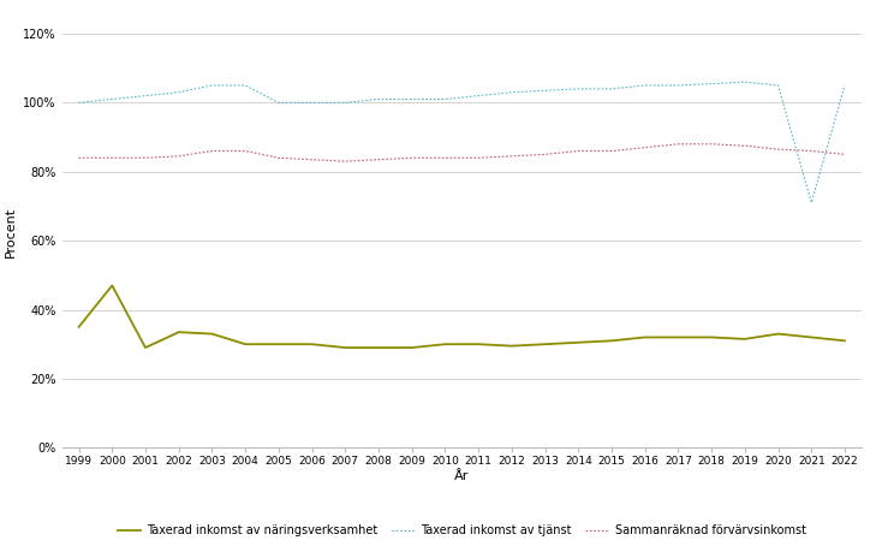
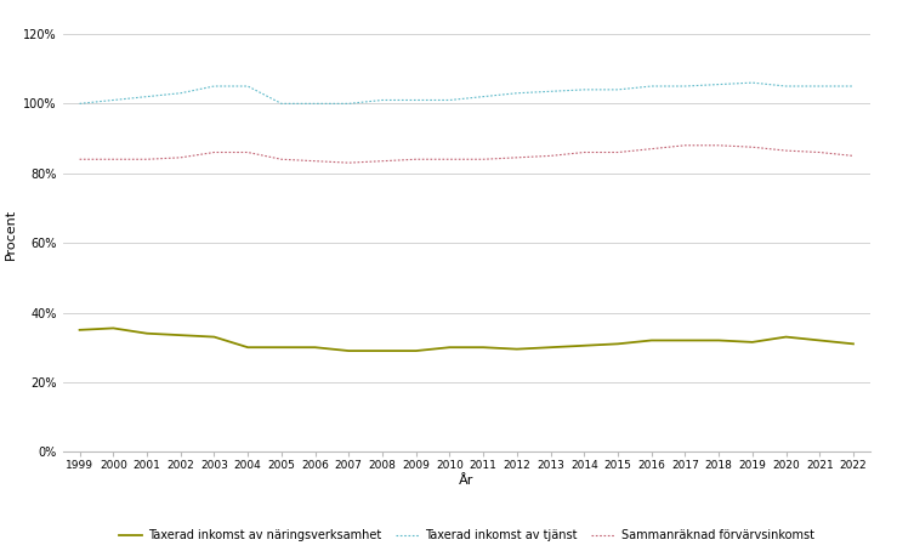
Taxerad inkomst av näringsverksamhet/2000: 47.0% -> 35.5%
Taxerad inkomst av näringsverksamhet/2001: 29.0% -> 34.0%
Taxerad inkomst av tjänst/2021: 71.0% -> 105.0%
